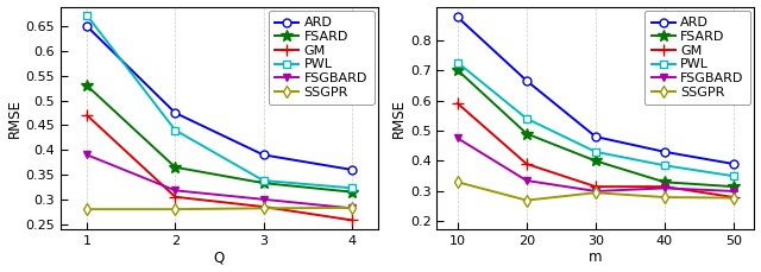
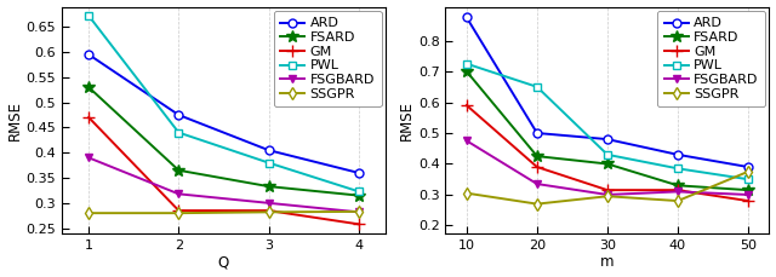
ARD/1: 0.650 -> 0.595
GM/2: 0.305 -> 0.285
ARD/3: 0.390 -> 0.405
PWL/3: 0.338 -> 0.380
SSGPR/10: 0.330 -> 0.305
ARD/20: 0.665 -> 0.500
FSARD/20: 0.490 -> 0.425
PWL/20: 0.540 -> 0.650
SSGPR/50: 0.278 -> 0.375
